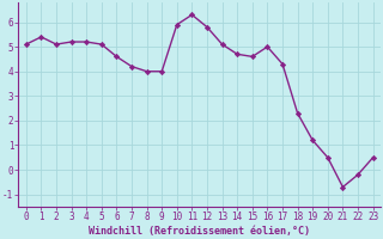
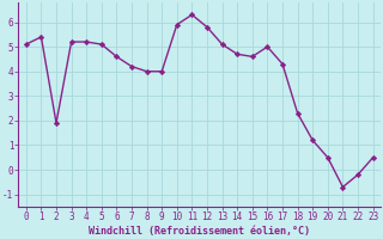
2: 5.1 -> 1.9
